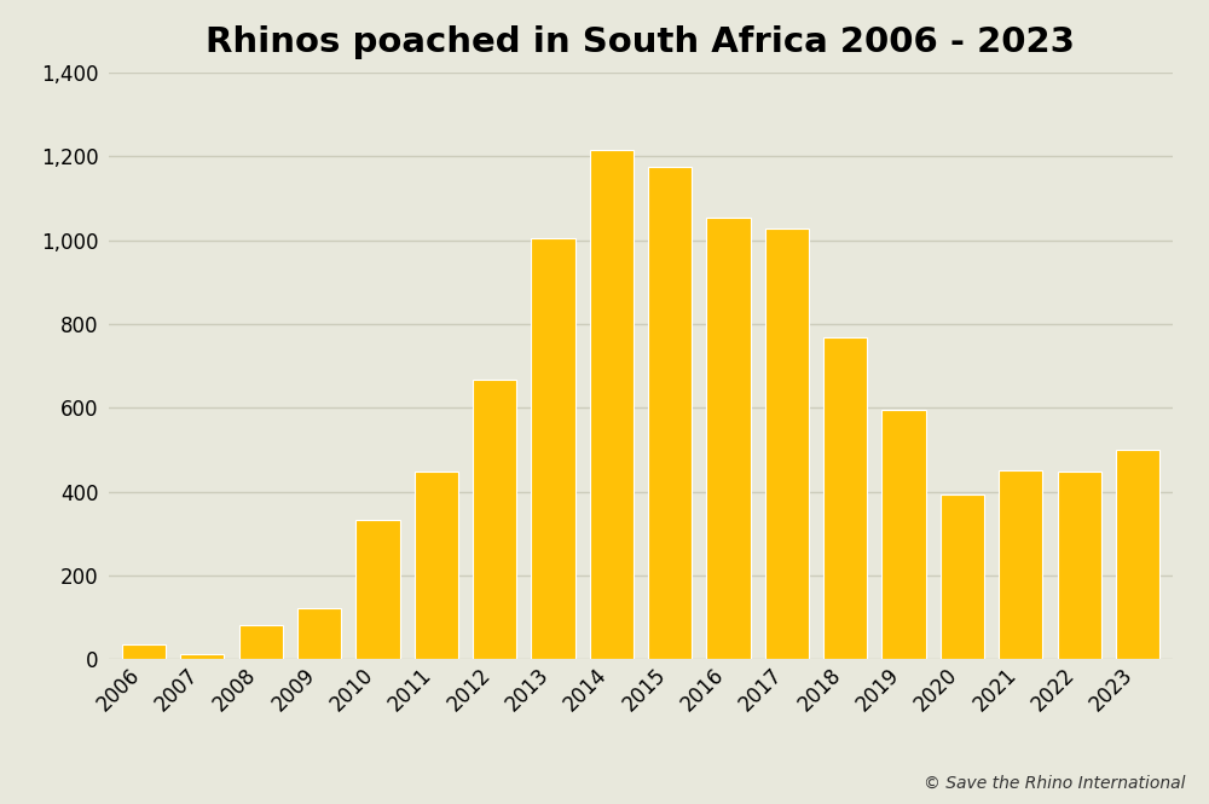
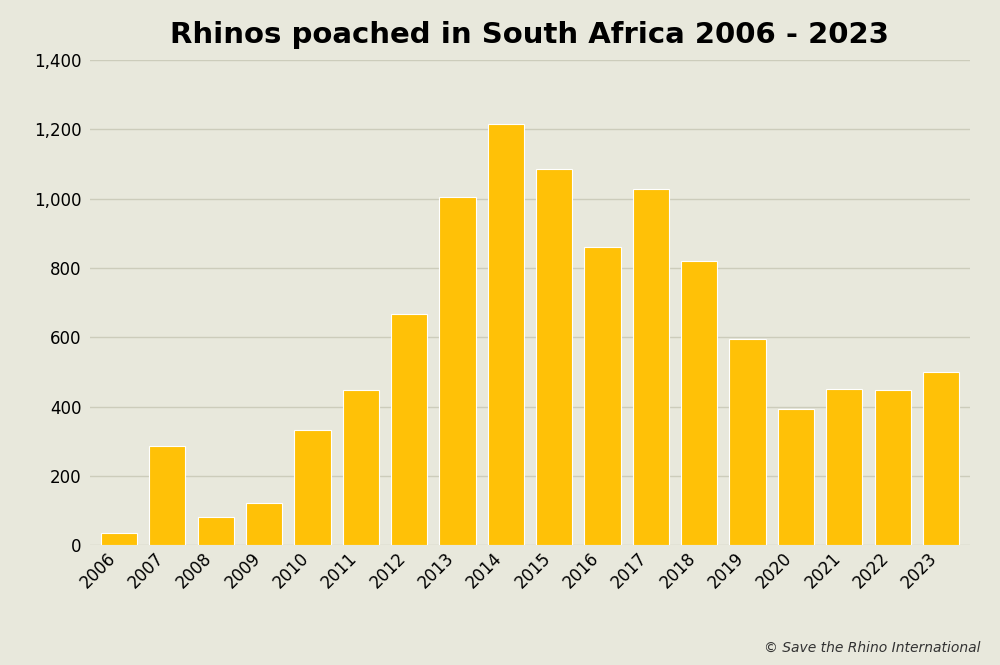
2007: 13 -> 285
2015: 1,175 -> 1,085
2016: 1,054 -> 860
2018: 769 -> 820
